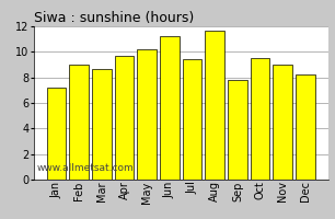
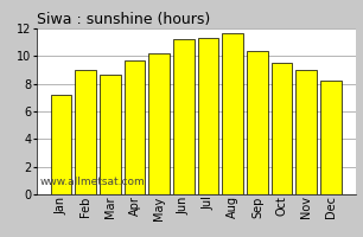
Jul: 9.4 -> 11.3
Sep: 7.8 -> 10.4
